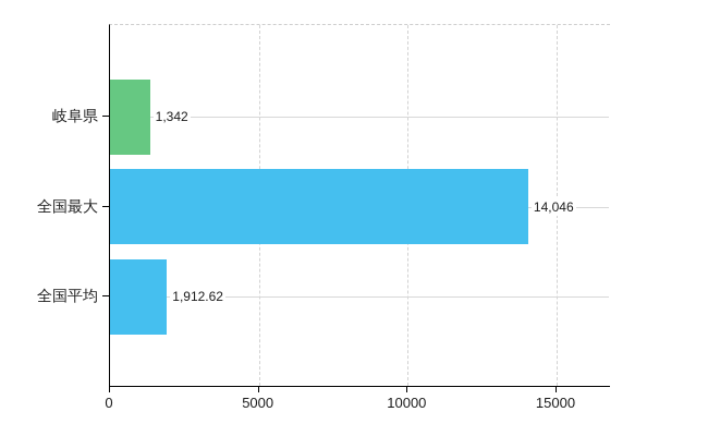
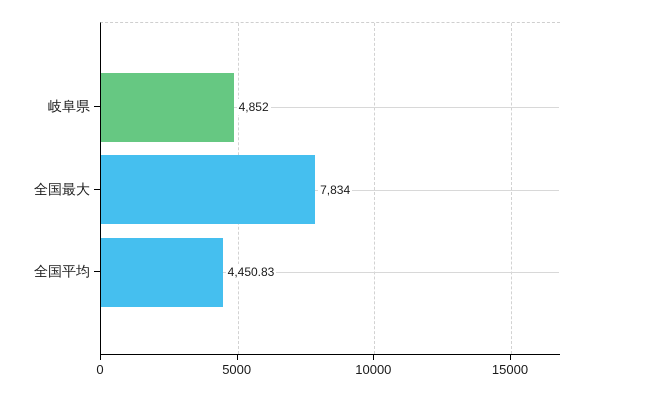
岐阜県: 1,342 -> 4,852
全国最大: 14,046 -> 7,834
全国平均: 1,912.62 -> 4,450.83
